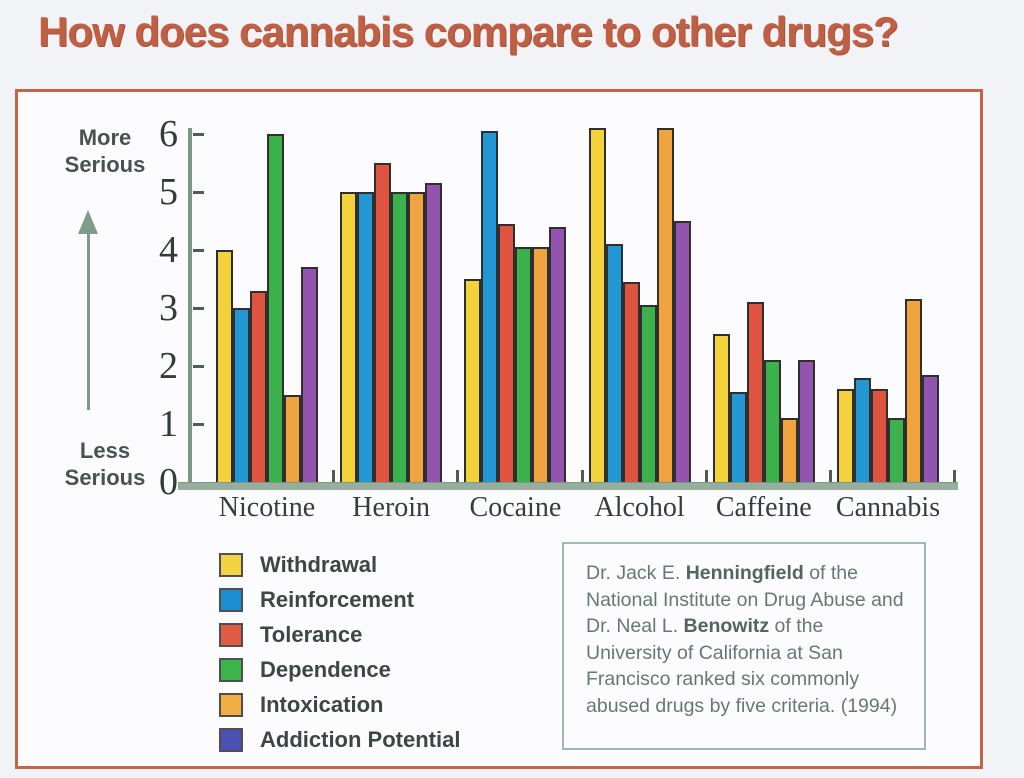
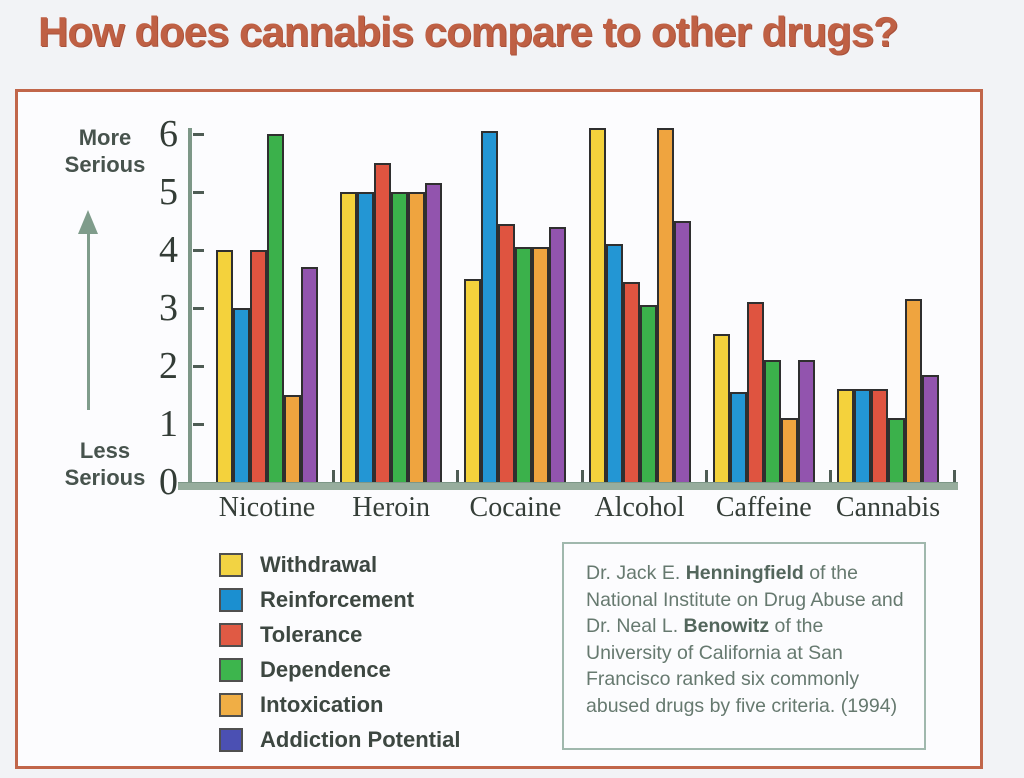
Tolerance/Nicotine: 3.3 -> 4.0
Reinforcement/Cannabis: 1.8 -> 1.6
